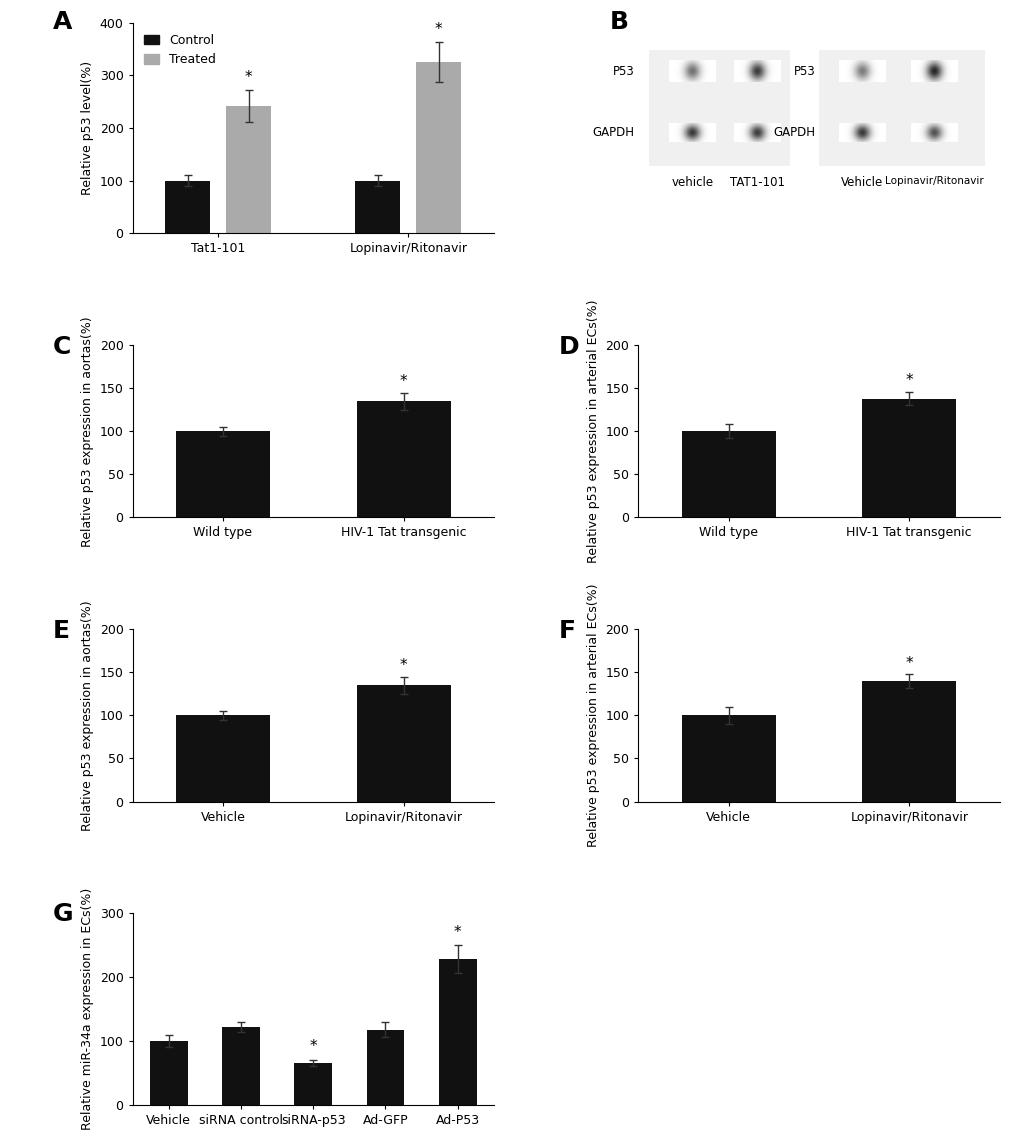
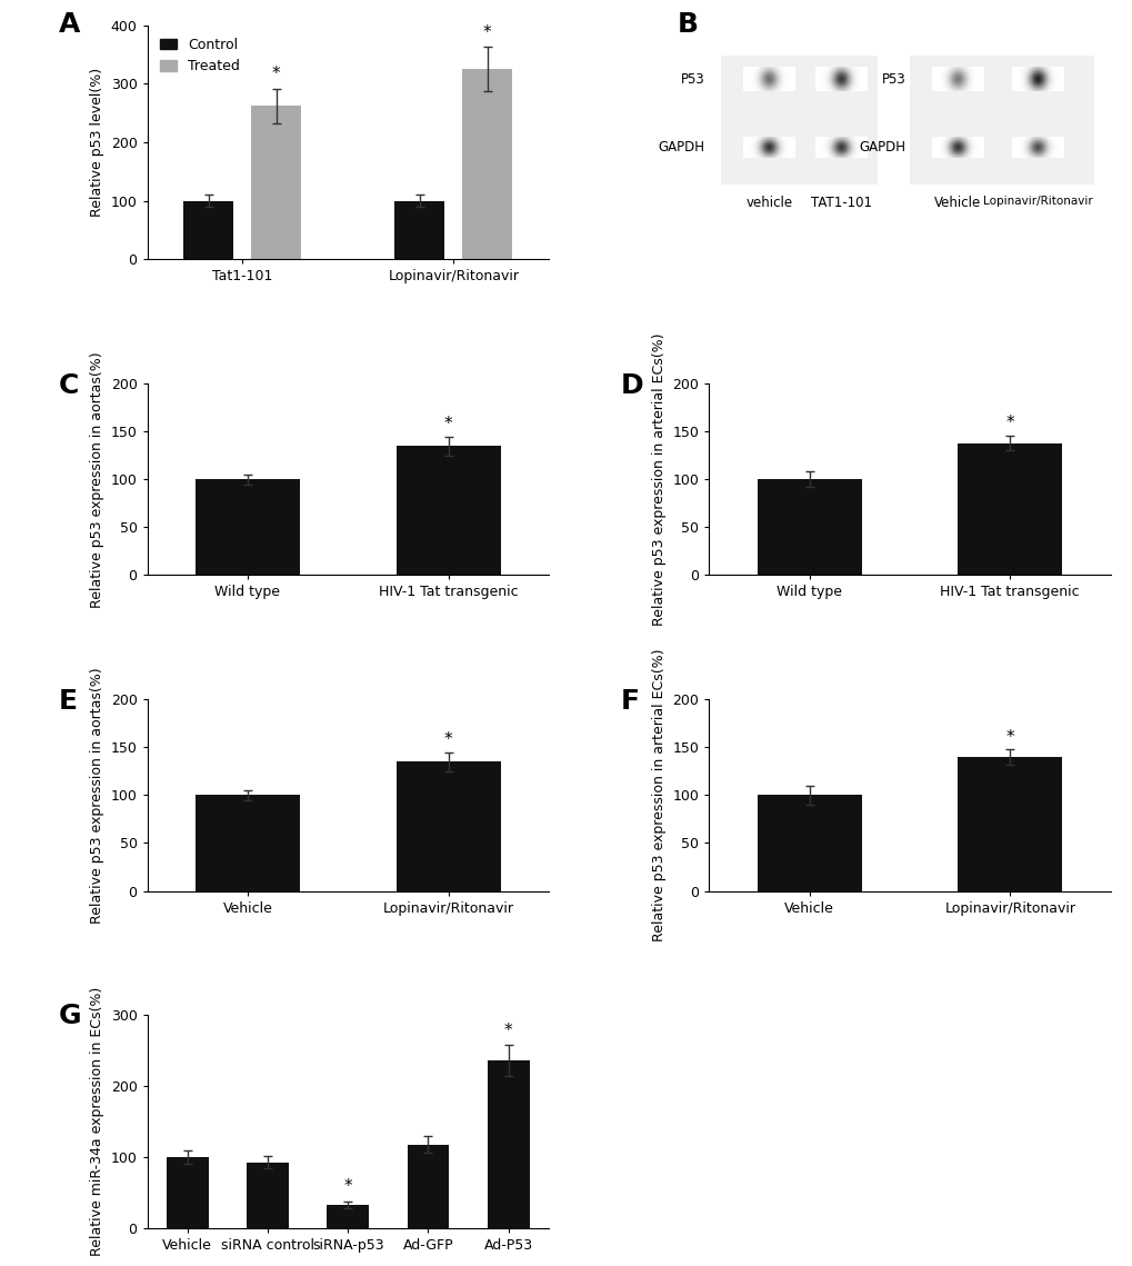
Treated/Tat1-101: 242 -> 262
siRNA control: 122 -> 93
siRNA-p53: 66 -> 33
Ad-P53: 228 -> 237
